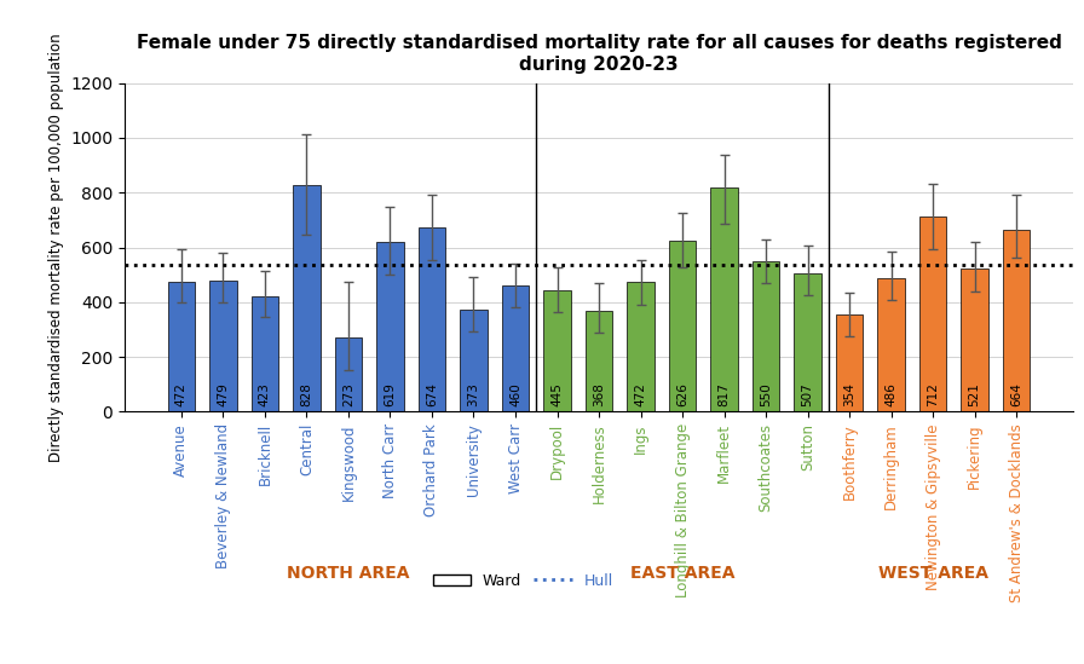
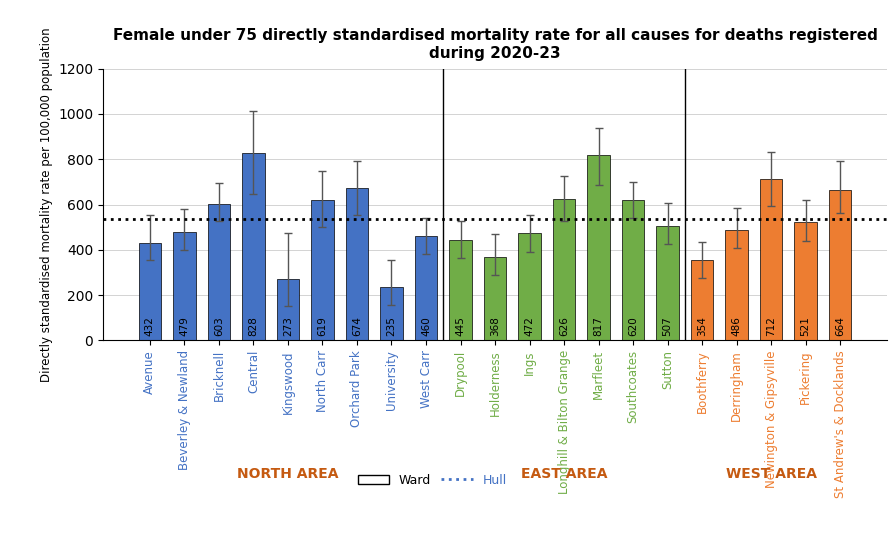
Avenue: 472 -> 432
Bricknell: 423 -> 603
University: 373 -> 235
Southcoates: 550 -> 620
